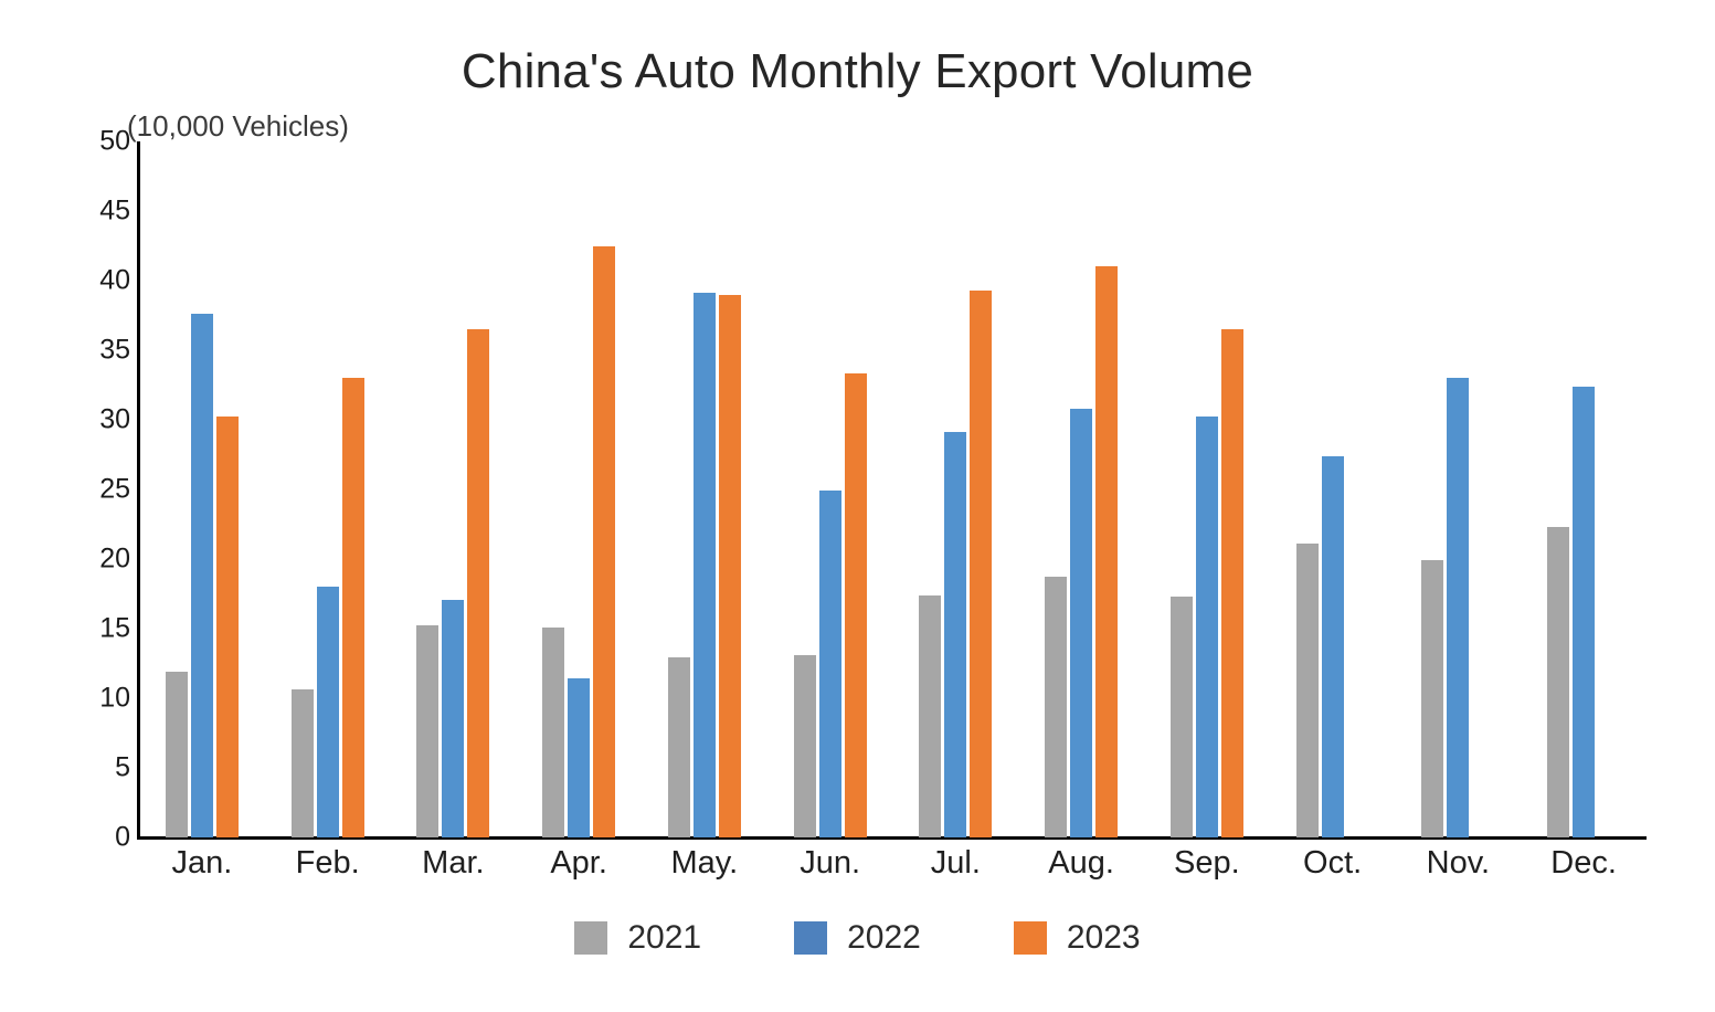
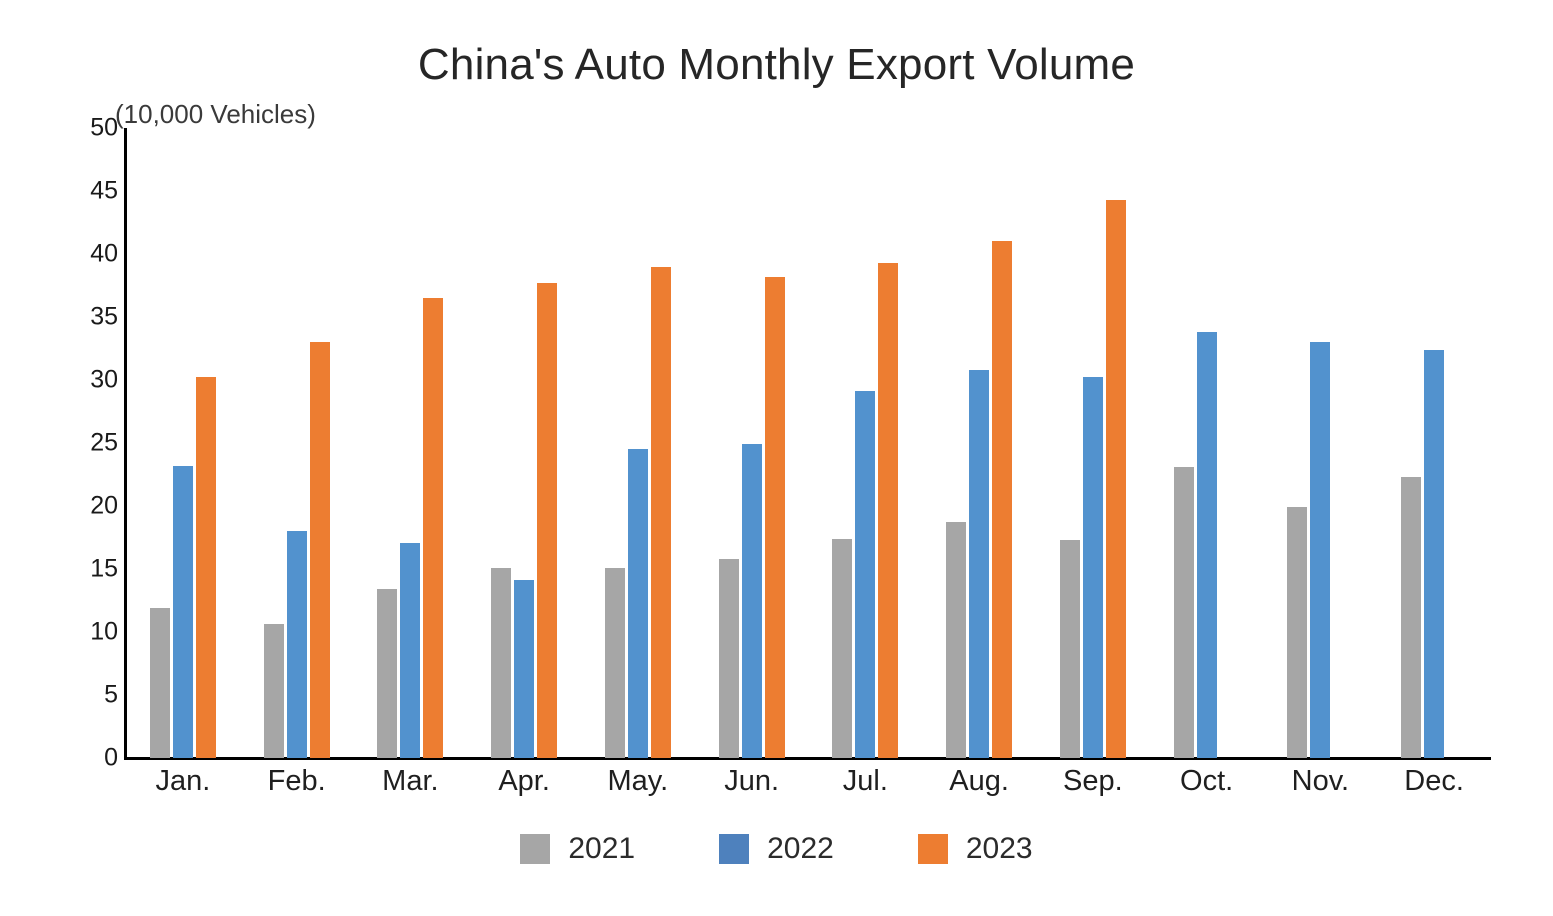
2022/Jan.: 37.6 -> 23.2
2021/Mar.: 15.2 -> 13.4
2022/Apr.: 11.4 -> 14.1
2023/Apr.: 42.5 -> 37.7
2021/May.: 12.9 -> 15.1
2022/May.: 39.1 -> 24.5
2021/Jun.: 13.1 -> 15.8
2023/Jun.: 33.3 -> 38.2
2023/Sep.: 36.5 -> 44.3
2021/Oct.: 21.1 -> 23.1
2022/Oct.: 27.4 -> 33.8
